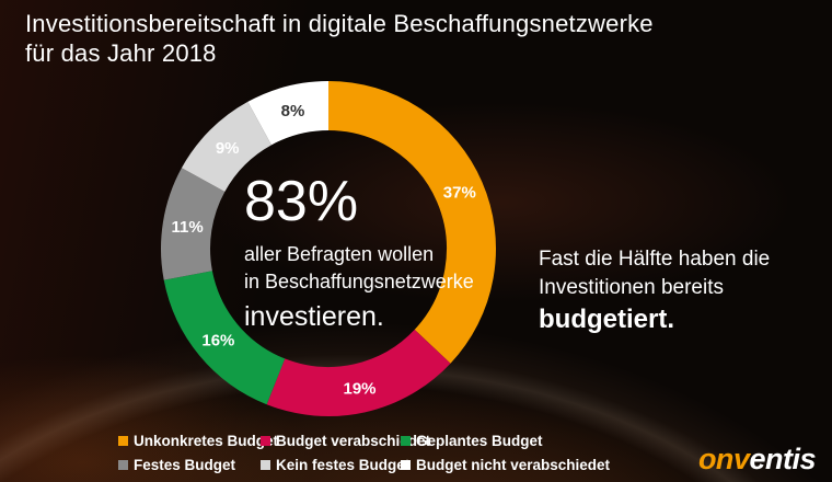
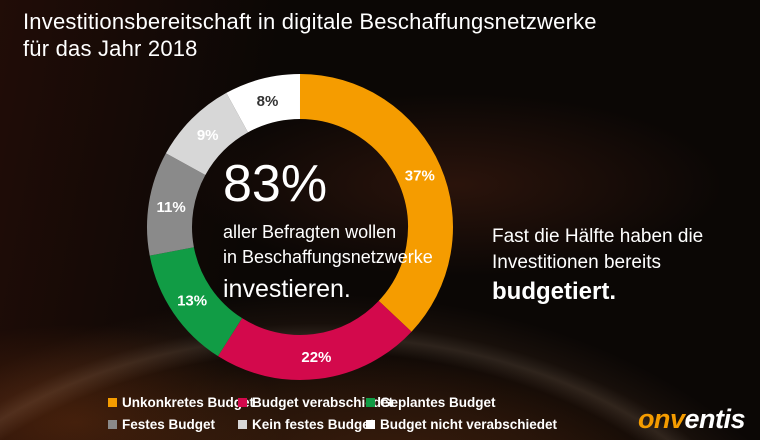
Budget verabschiedet: 19% -> 22%
Geplantes Budget: 16% -> 13%
